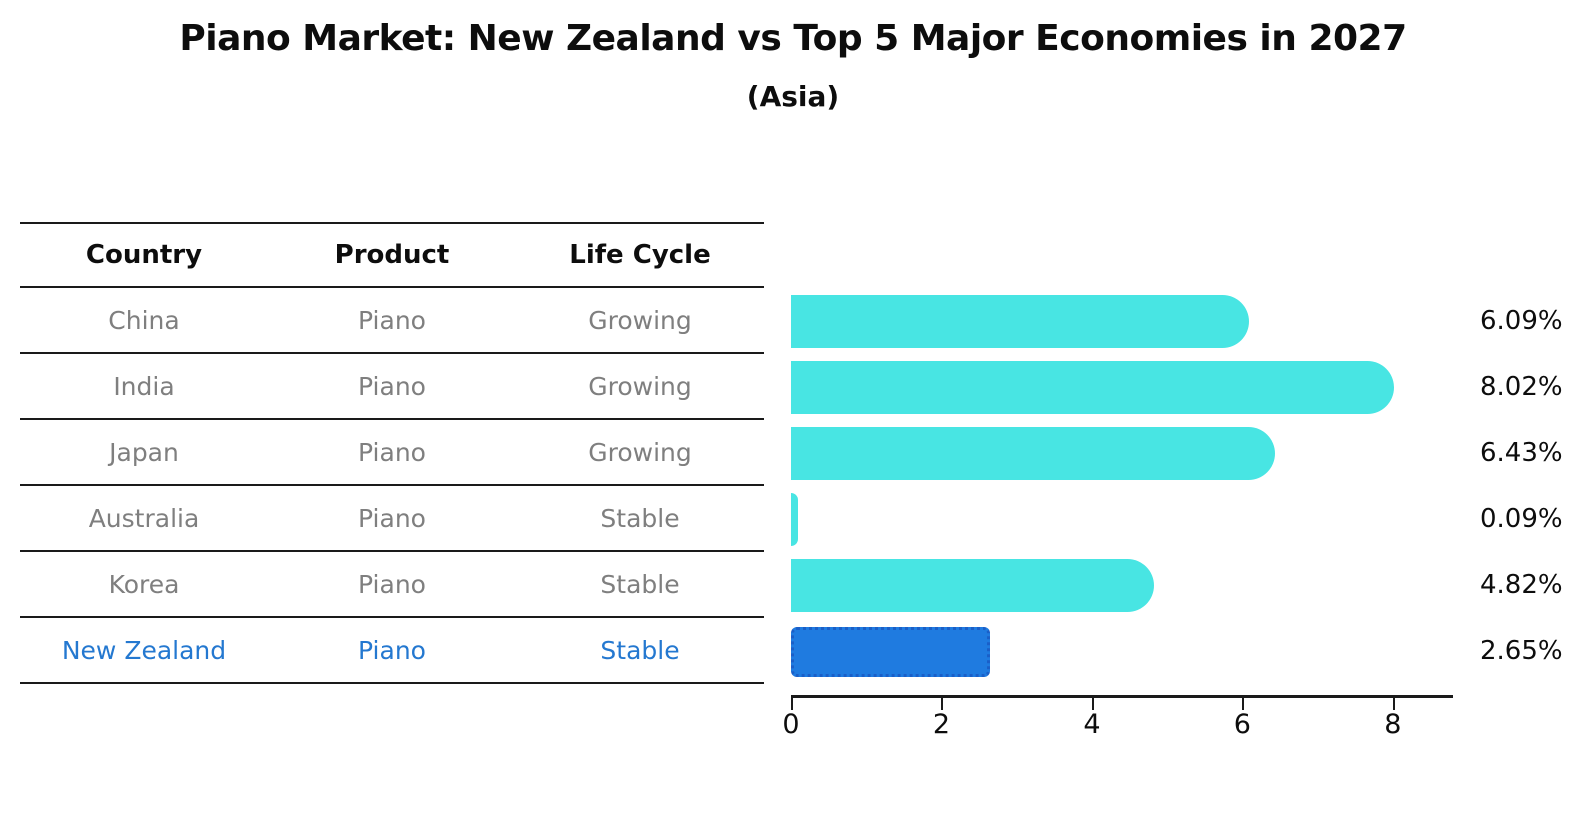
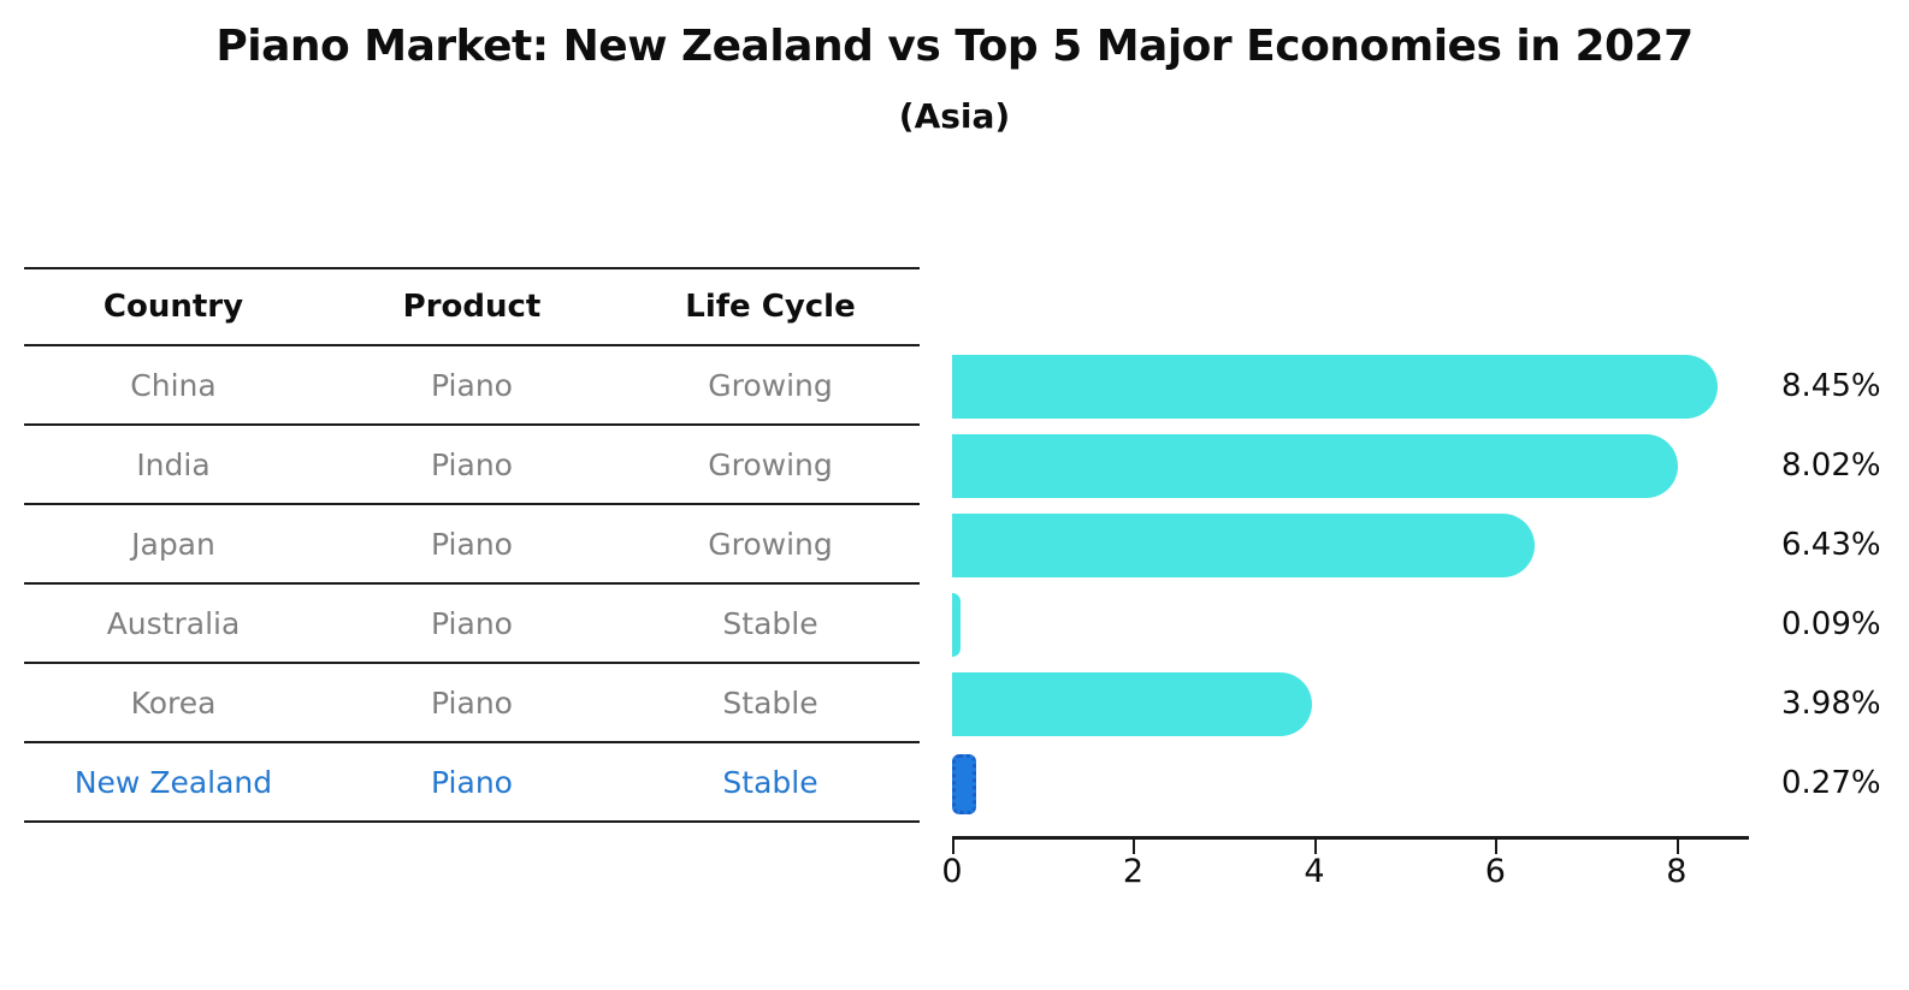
China: 6.09% -> 8.45%
Korea: 4.82% -> 3.98%
New Zealand: 2.65% -> 0.27%
